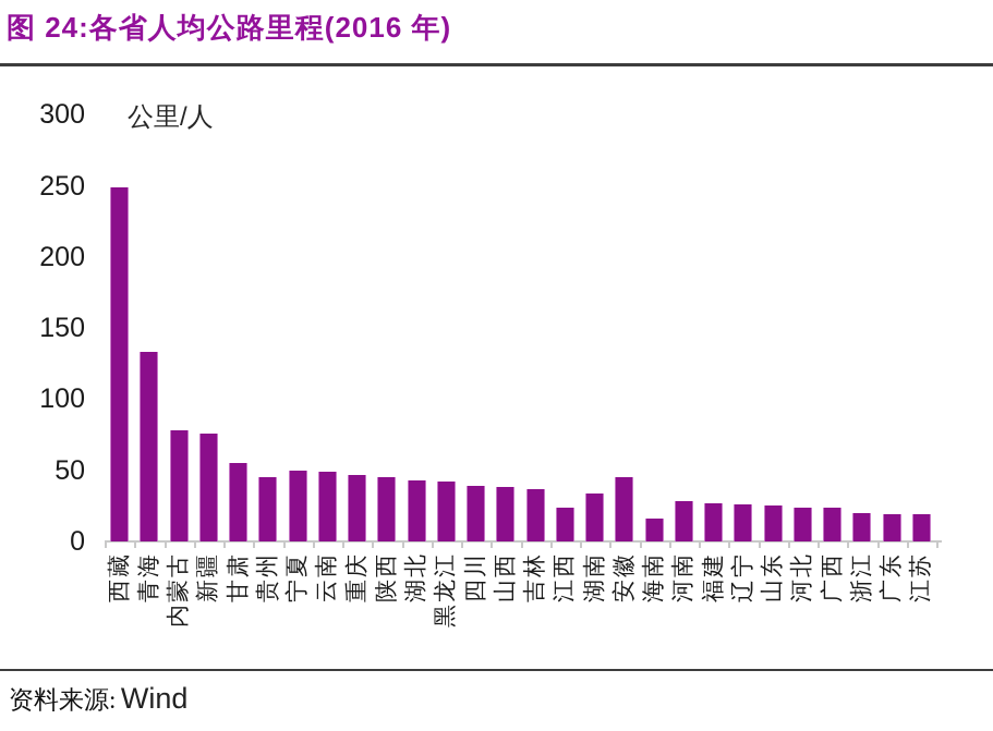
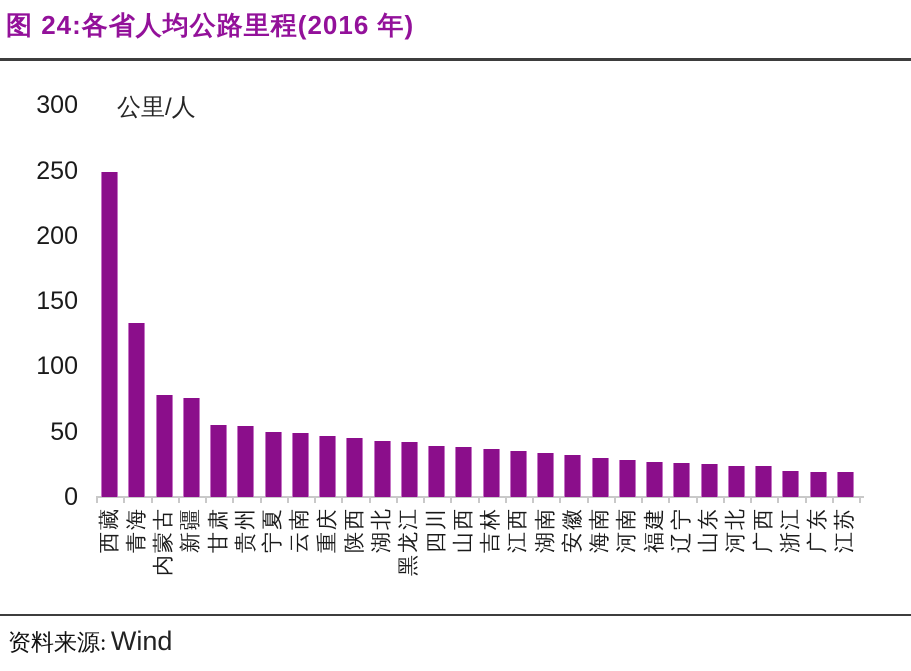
贵州: 45 -> 54
江西: 24 -> 35
安徽: 45 -> 32
海南: 16 -> 30
